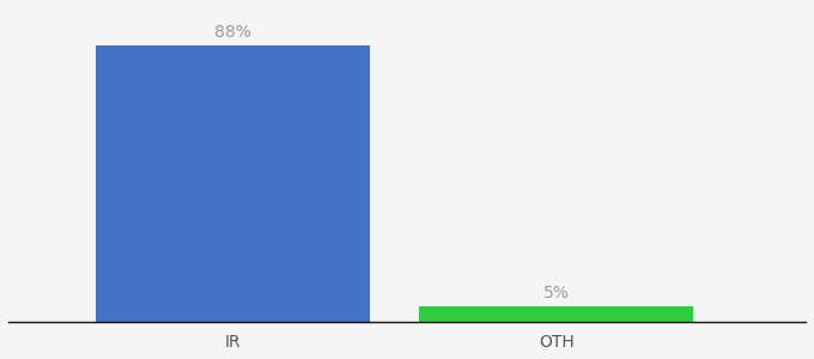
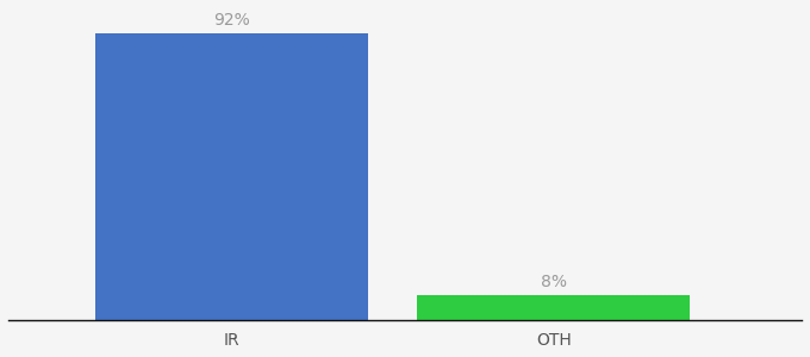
IR: 88% -> 92%
OTH: 5% -> 8%
